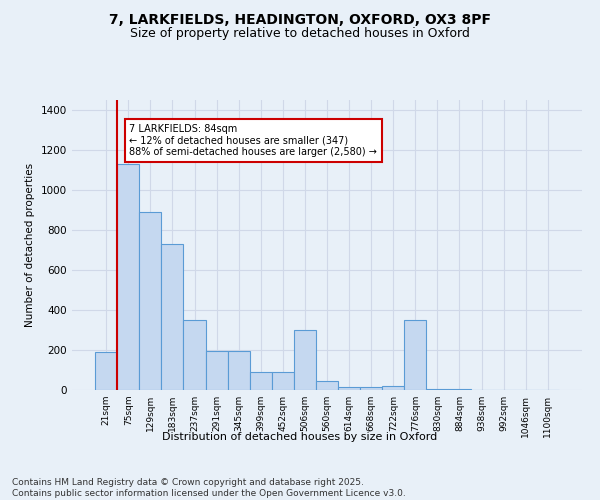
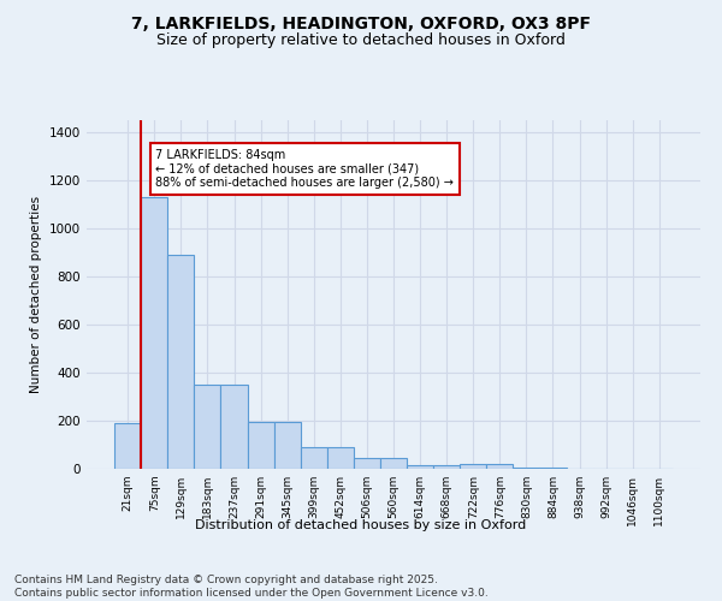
183sqm: 730 -> 350
506sqm: 300 -> 40
776sqm: 350 -> 20
